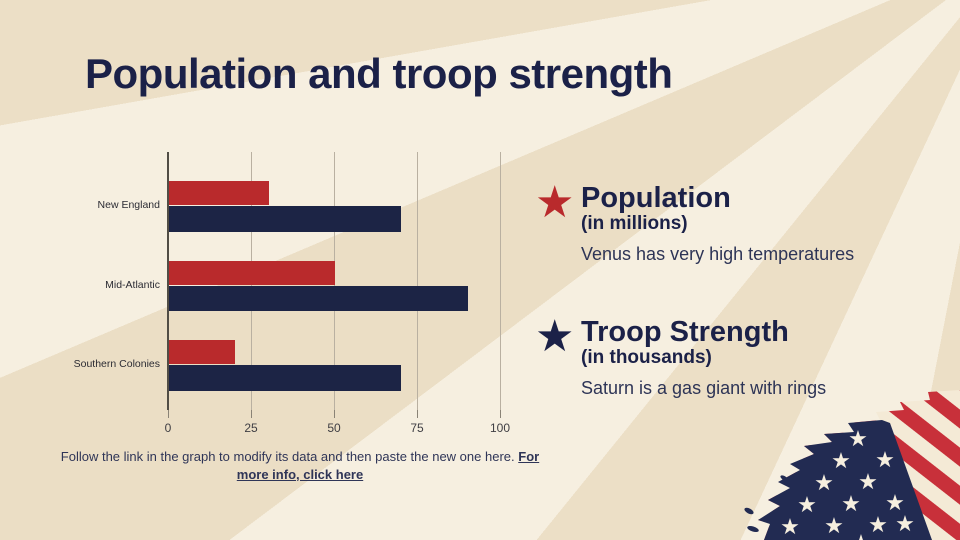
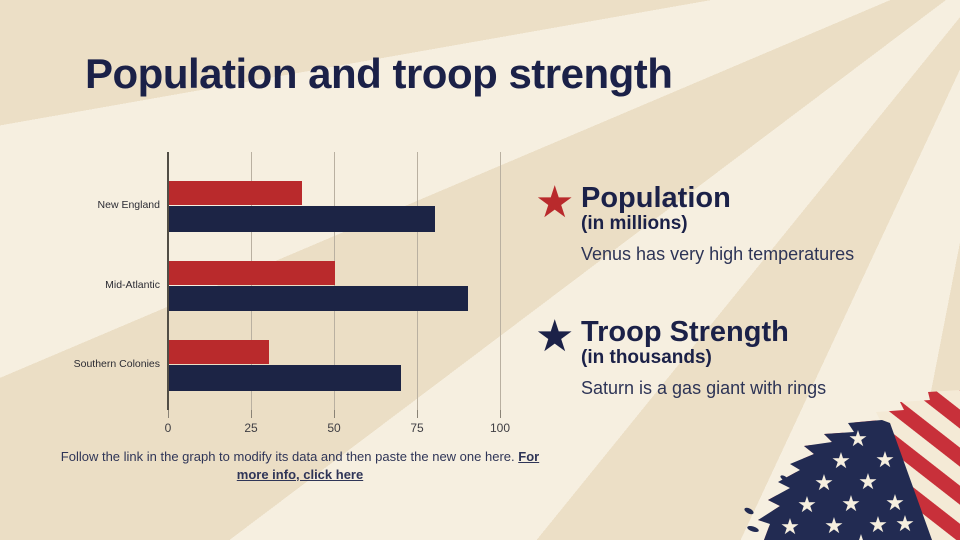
Population (in millions)/New England: 30 -> 40
Troop Strength (in thousands)/New England: 70 -> 80
Population (in millions)/Southern Colonies: 20 -> 30
